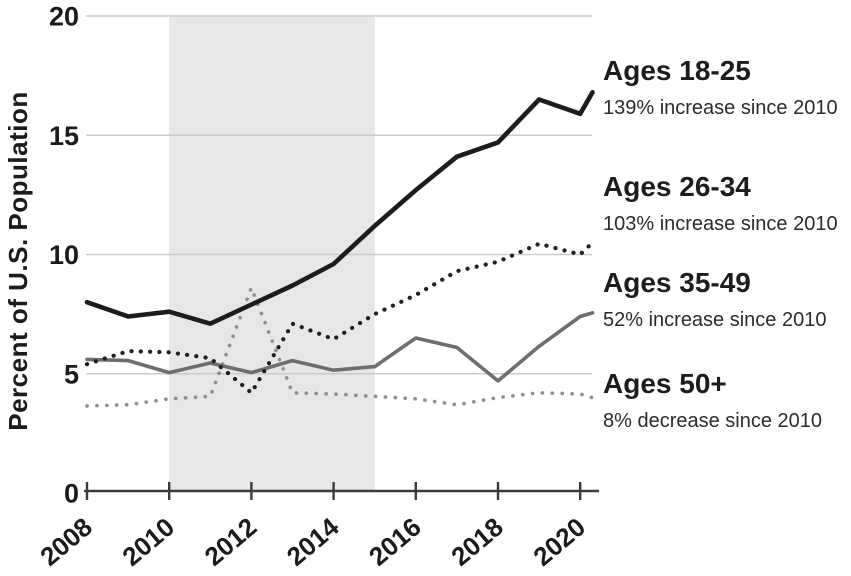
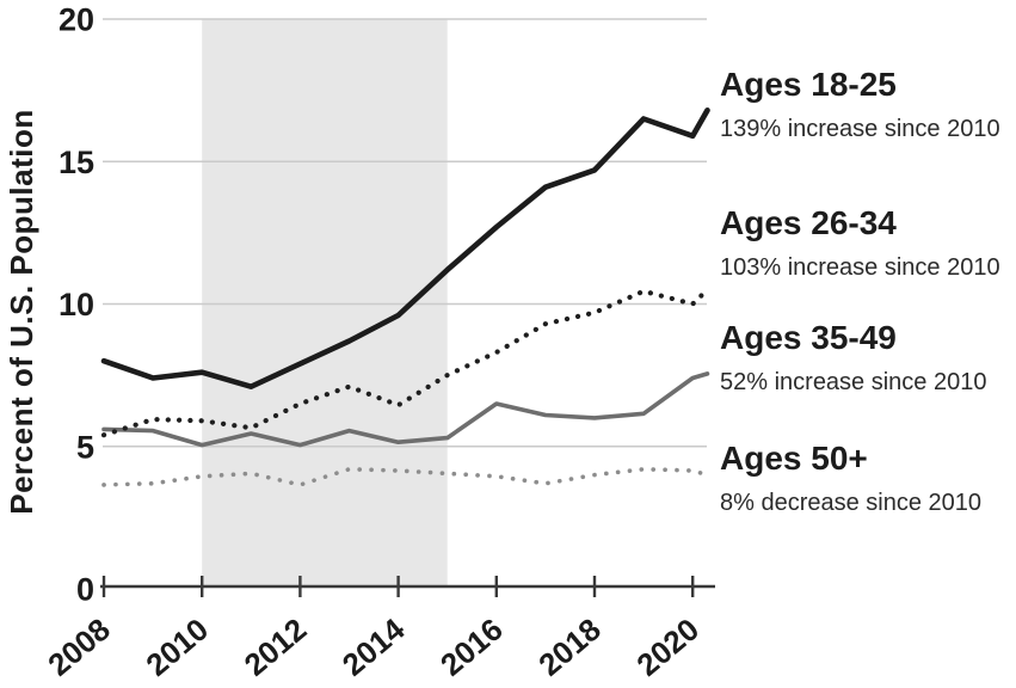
Ages 26-34/2012: 4.2 -> 6.5
Ages 50+/2012: 8.6 -> 3.6
Ages 35-49/2018: 4.7 -> 6.0
